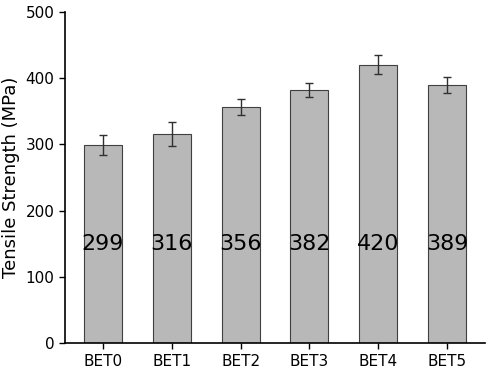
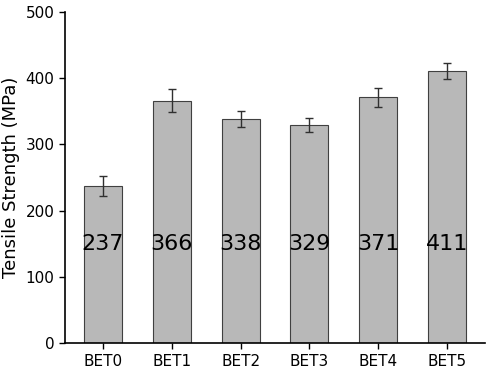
BET0: 299 -> 237
BET1: 316 -> 366
BET2: 356 -> 338
BET3: 382 -> 329
BET4: 420 -> 371
BET5: 389 -> 411
